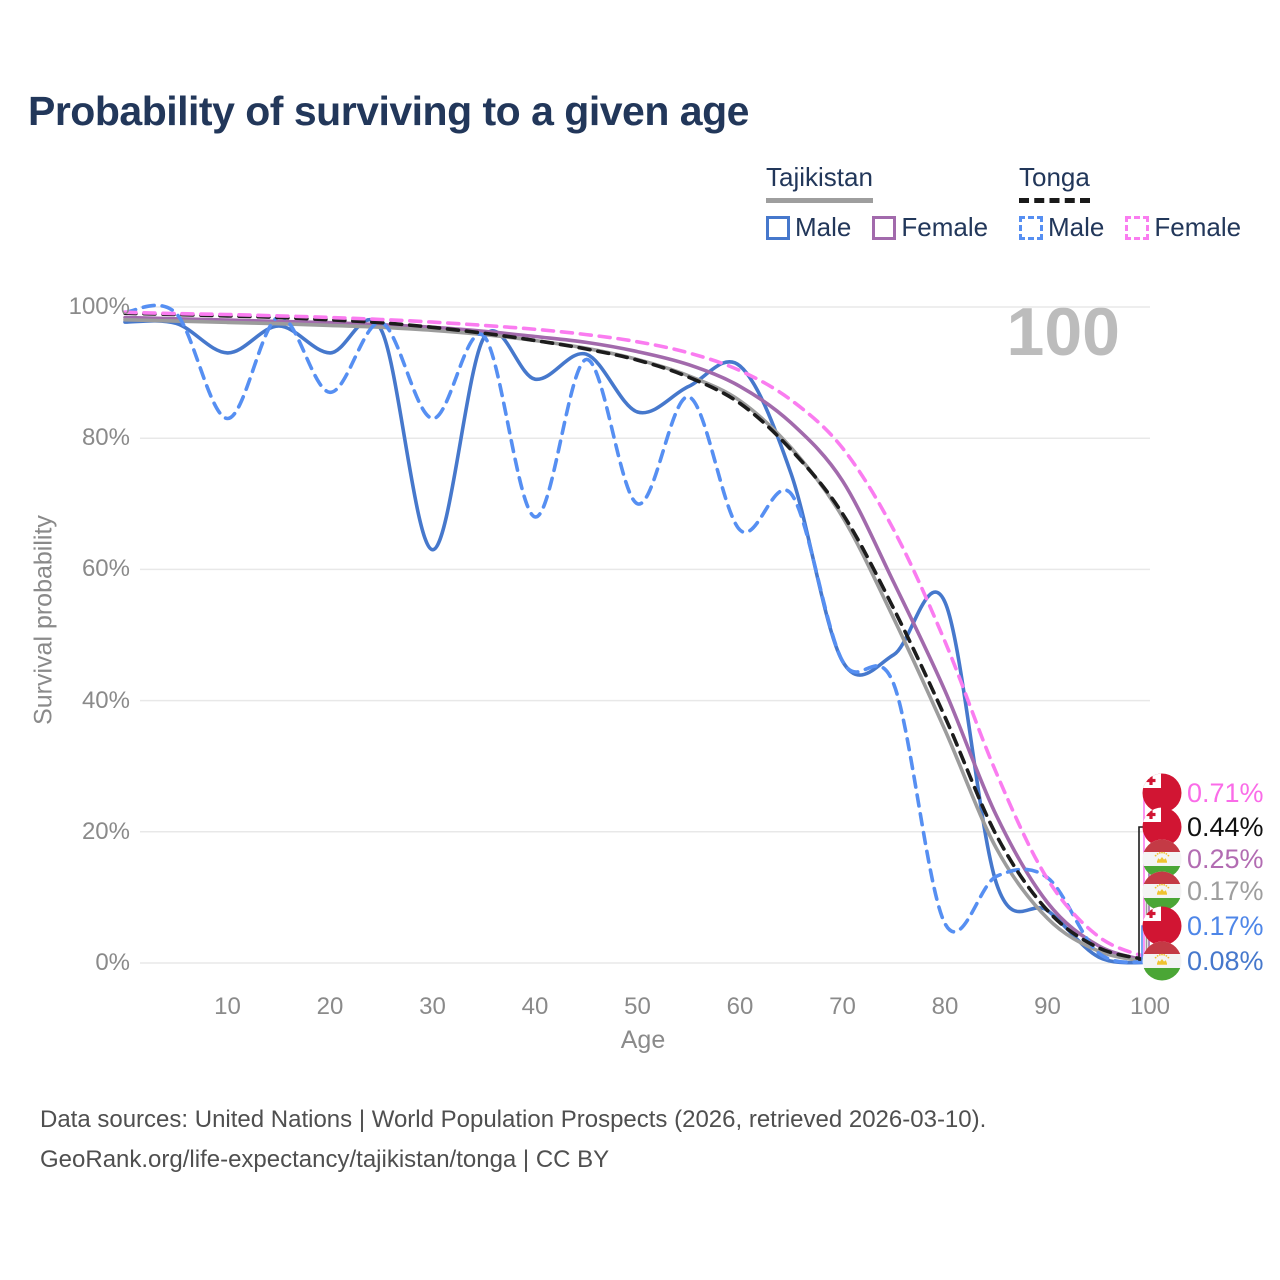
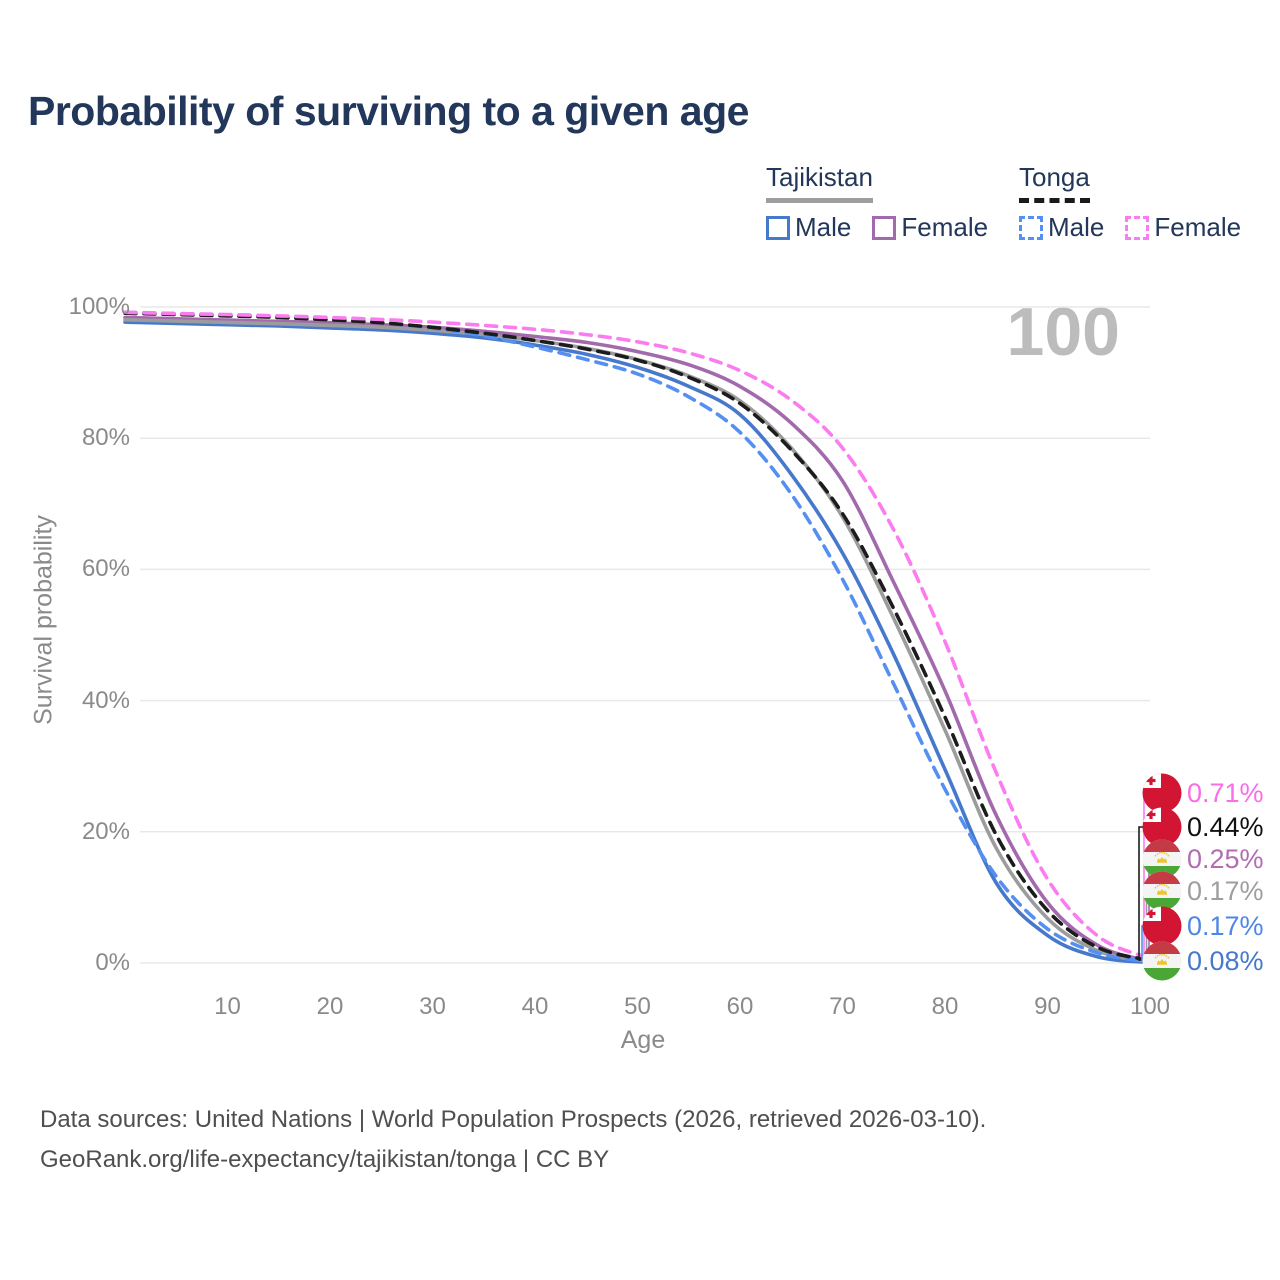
Tajikistan Male/10: 93% -> 97%
Tonga Male/10: 83% -> 99%
Tajikistan Male/20: 93% -> 97%
Tonga Male/20: 87% -> 98%
Tajikistan Male/30: 63% -> 96%
Tonga Male/30: 83% -> 97%
Tajikistan Male/40: 89% -> 94%
Tonga Male/40: 68% -> 94%
Tajikistan Male/50: 84% -> 91%
Tonga Male/50: 70% -> 90%
Tajikistan Male/60: 91% -> 84%
Tonga Male/60: 66% -> 81%
Tajikistan Male/70: 46% -> 62%
Tonga Male/70: 46% -> 58%
Tajikistan Male/80: 55% -> 30%
Tonga Male/80: 6% -> 26%
Tajikistan Male/90: 8% -> 4%
Tonga Male/90: 13% -> 5%
